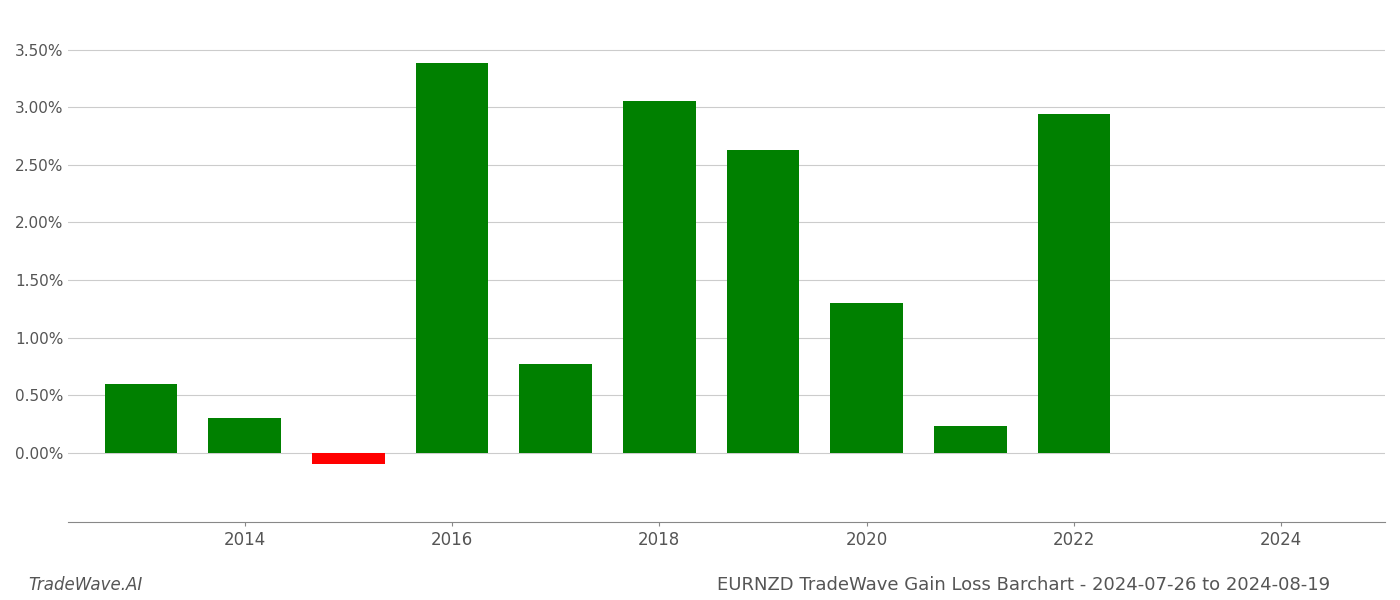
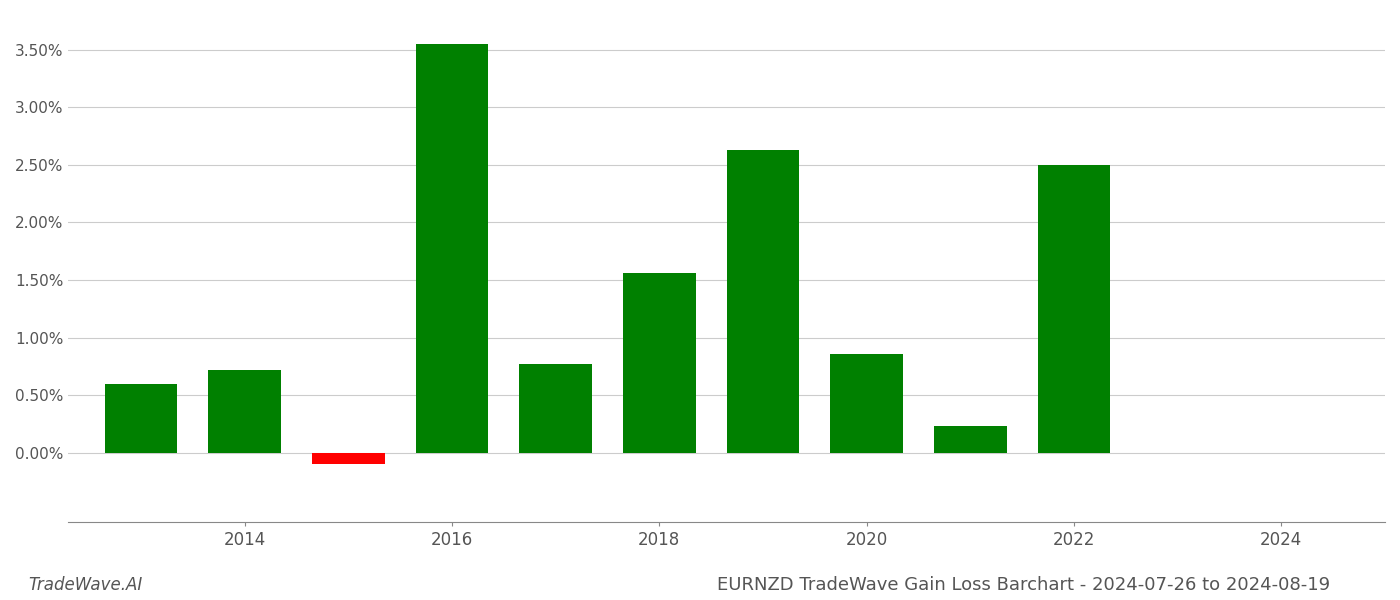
2014: 0.30% -> 0.72%
2016: 3.38% -> 3.55%
2018: 3.05% -> 1.56%
2020: 1.30% -> 0.86%
2022: 2.94% -> 2.50%
